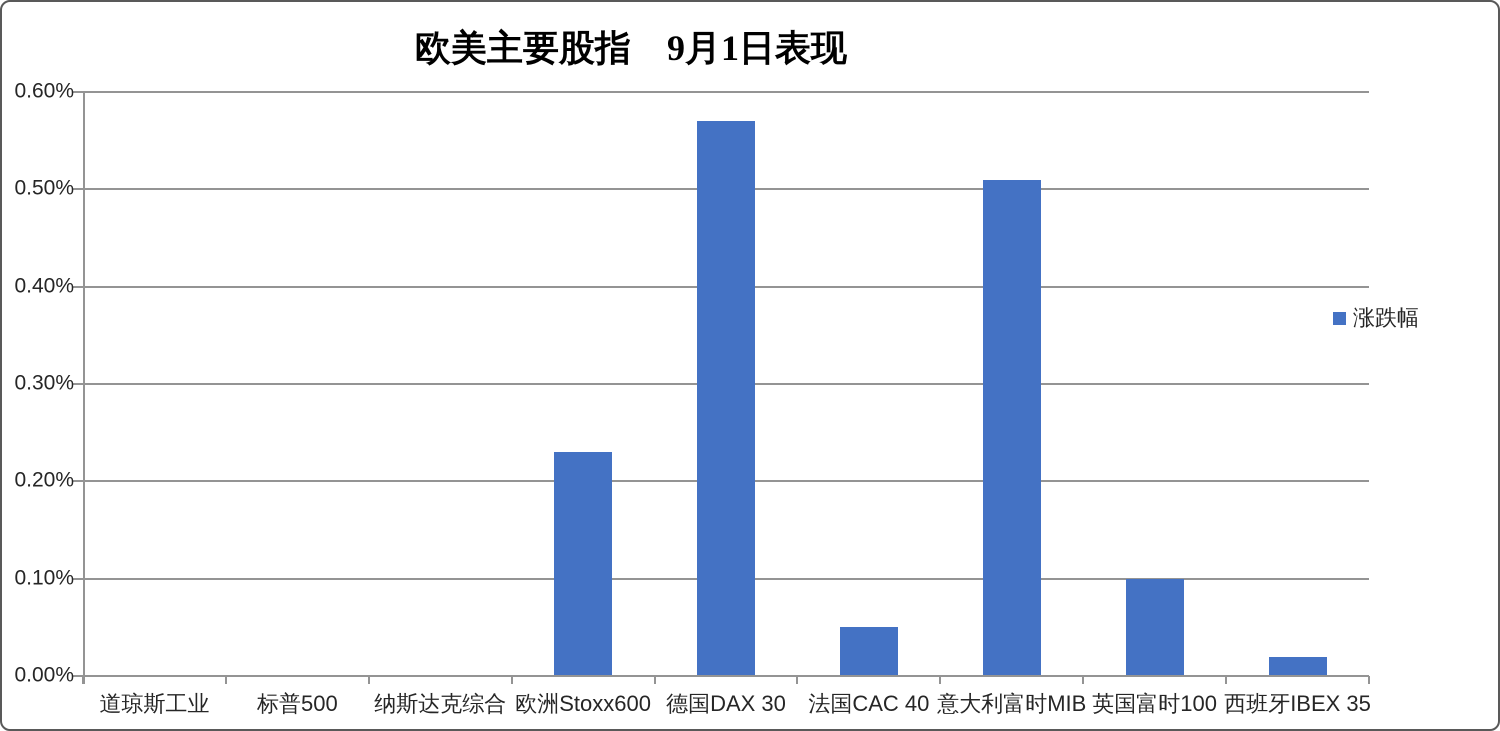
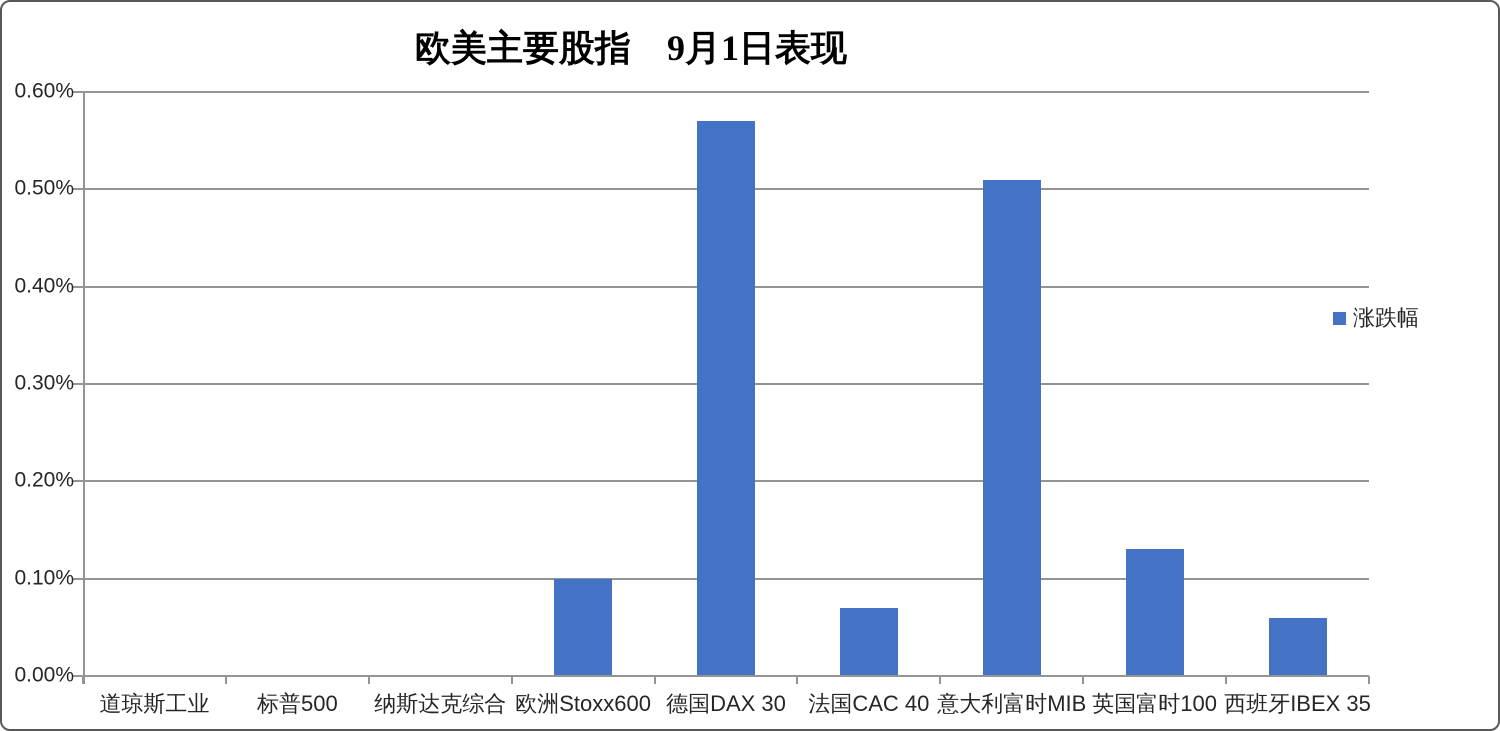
欧洲Stoxx600: 0.23% -> 0.10%
法国CAC 40: 0.05% -> 0.07%
英国富时100: 0.10% -> 0.13%
西班牙IBEX 35: 0.02% -> 0.06%
